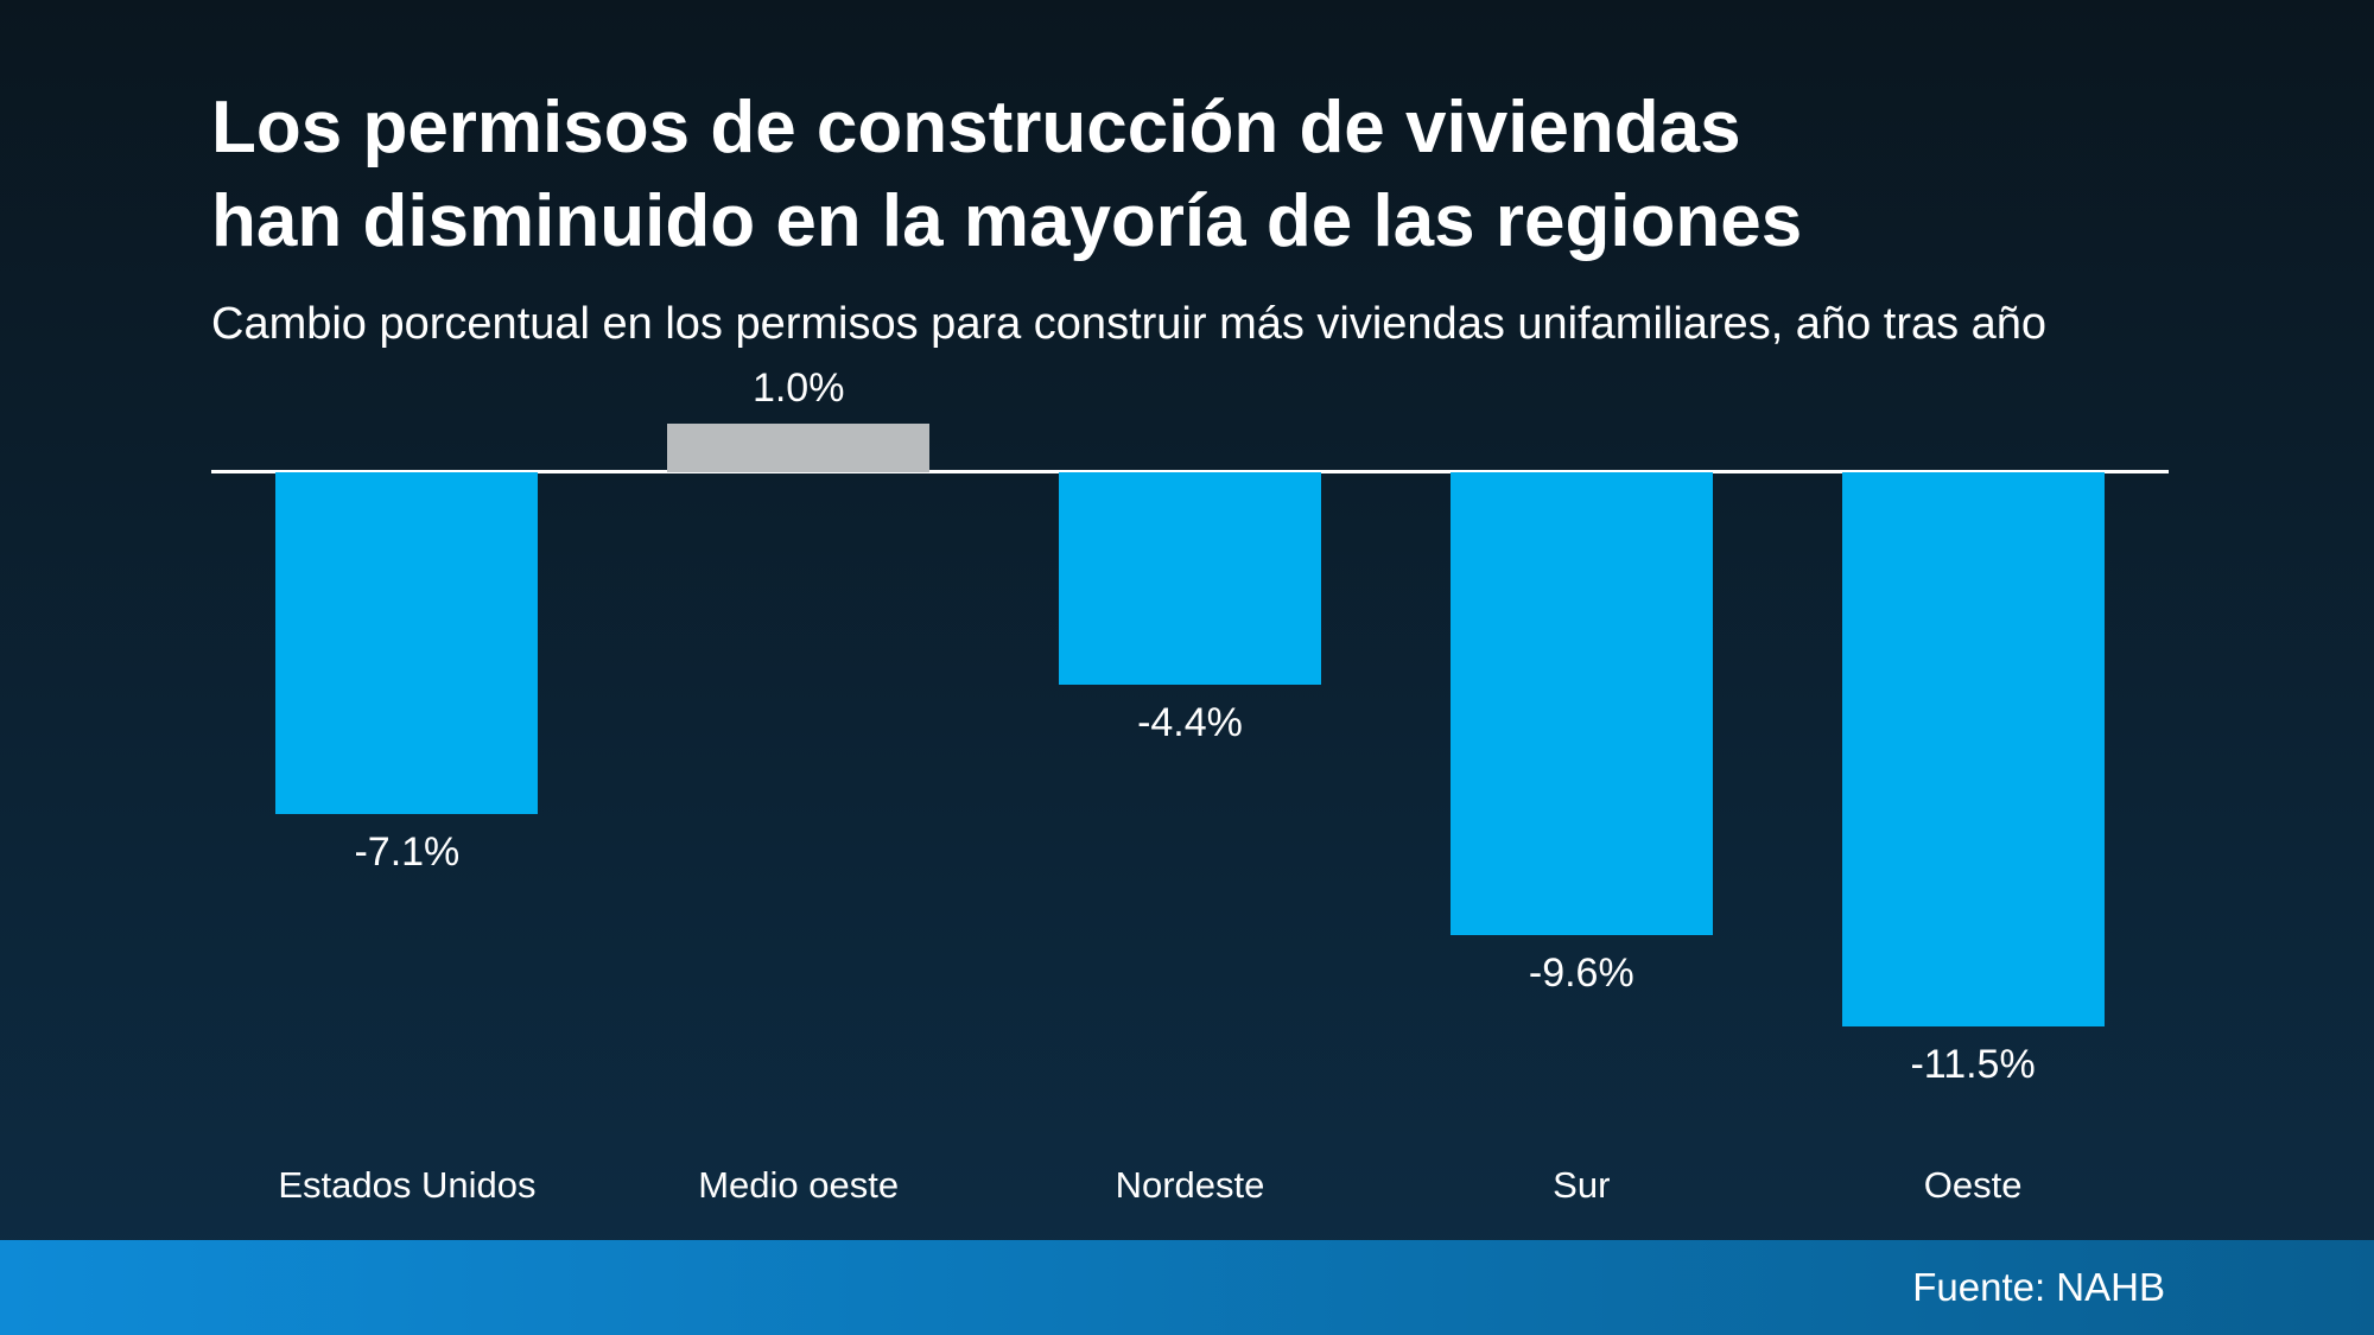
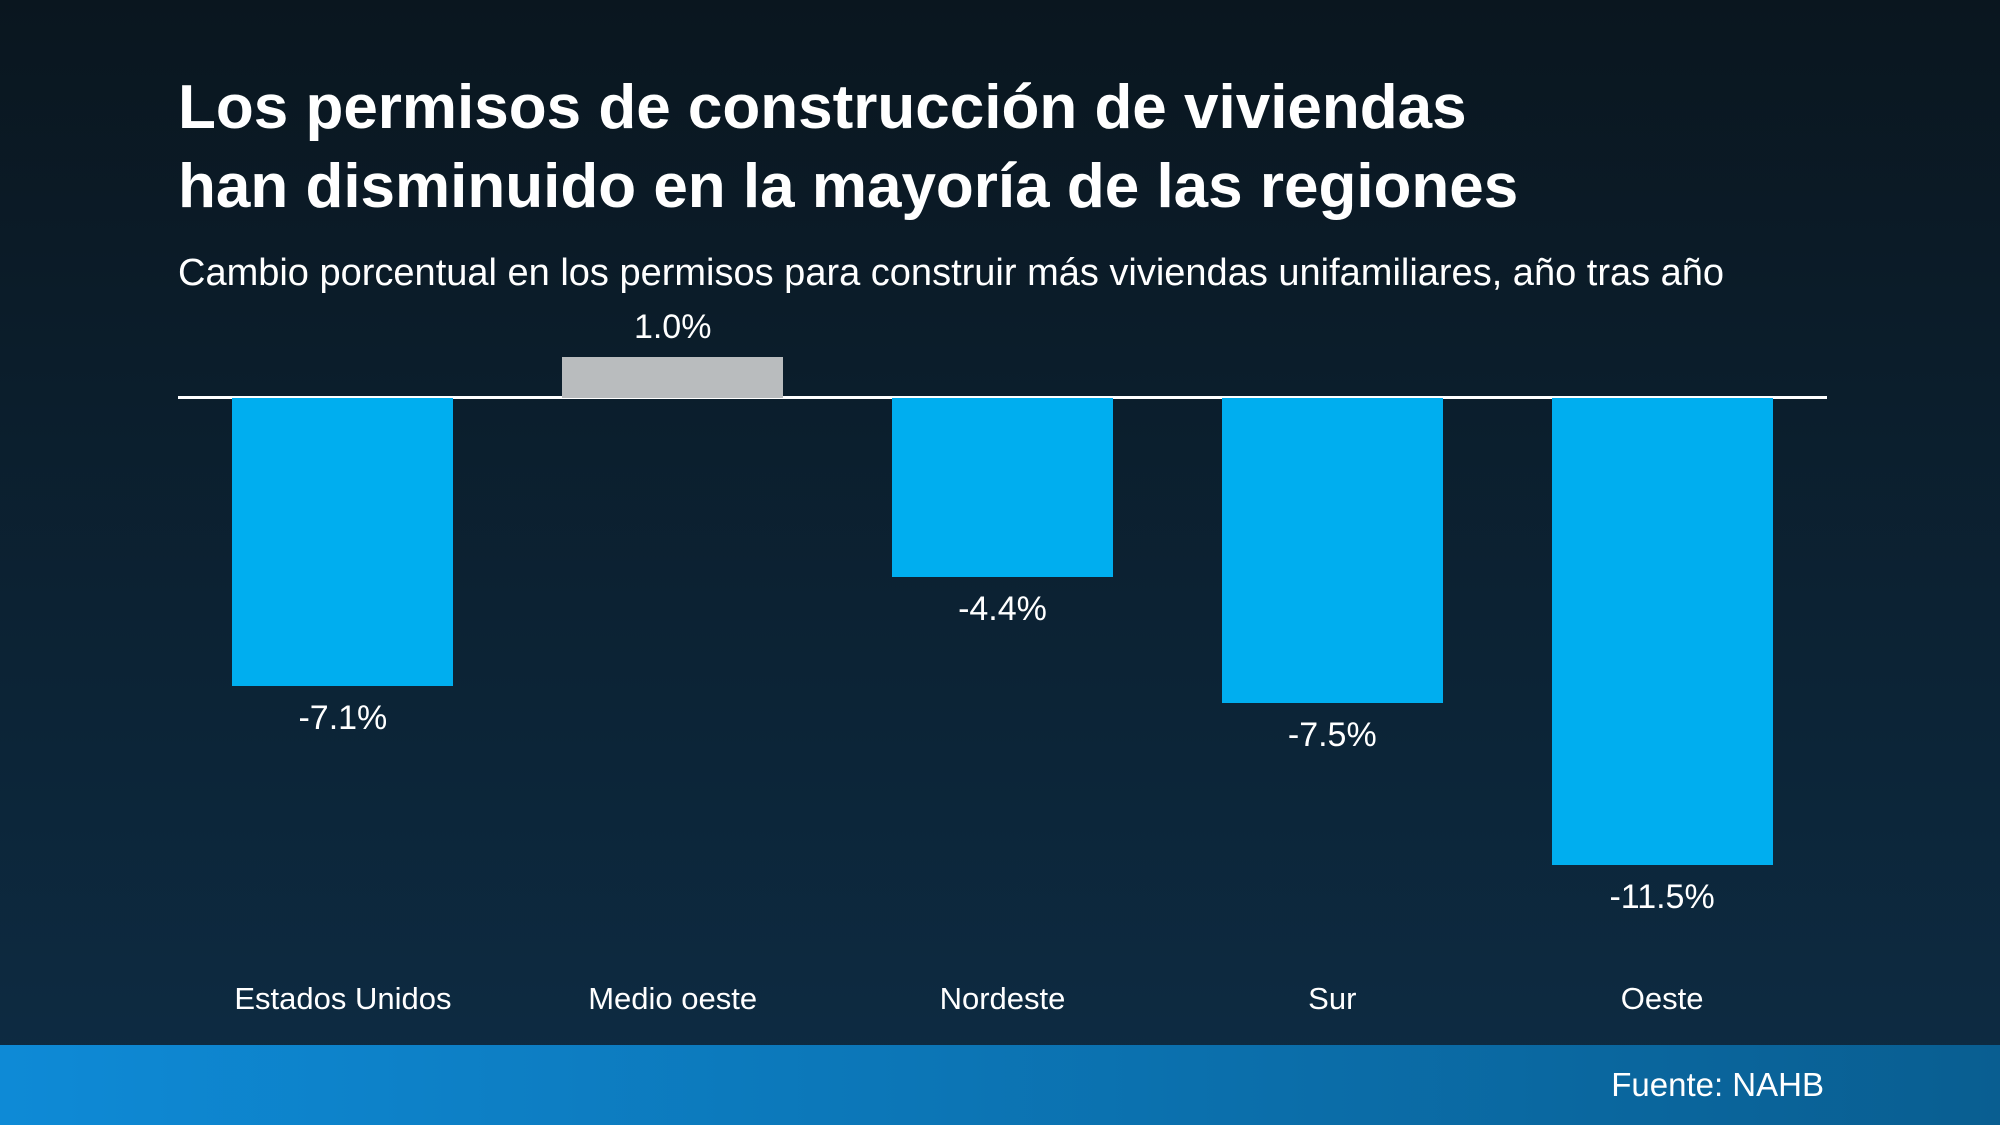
Sur: -9.6% -> -7.5%
